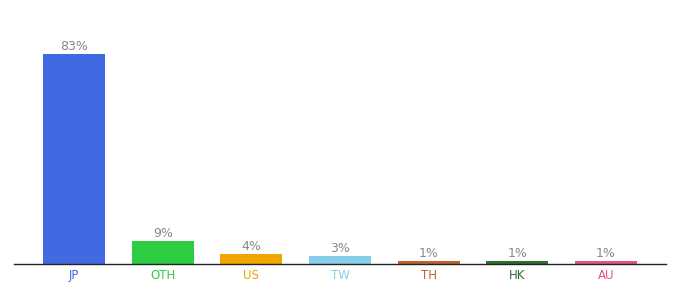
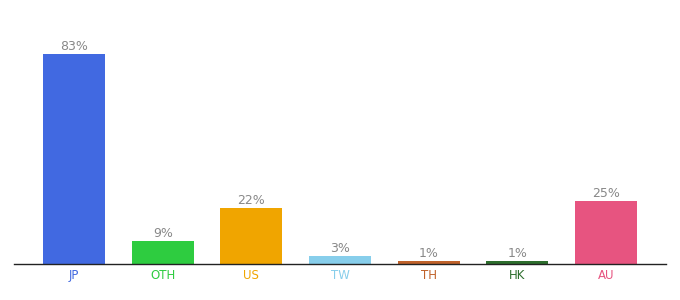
US: 4% -> 22%
AU: 1% -> 25%
